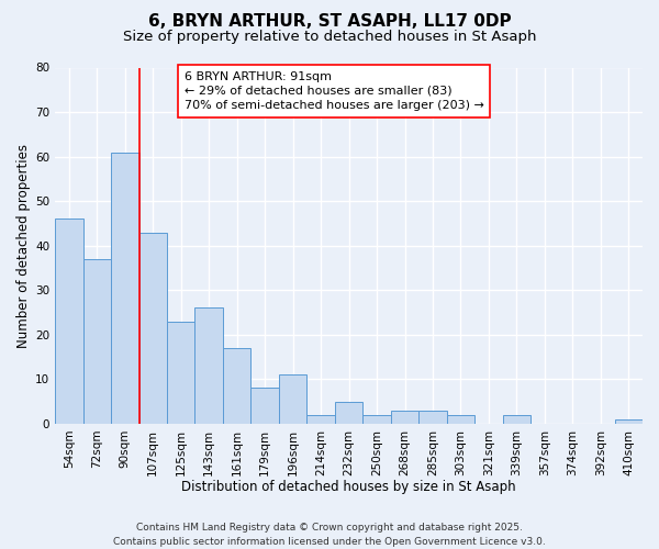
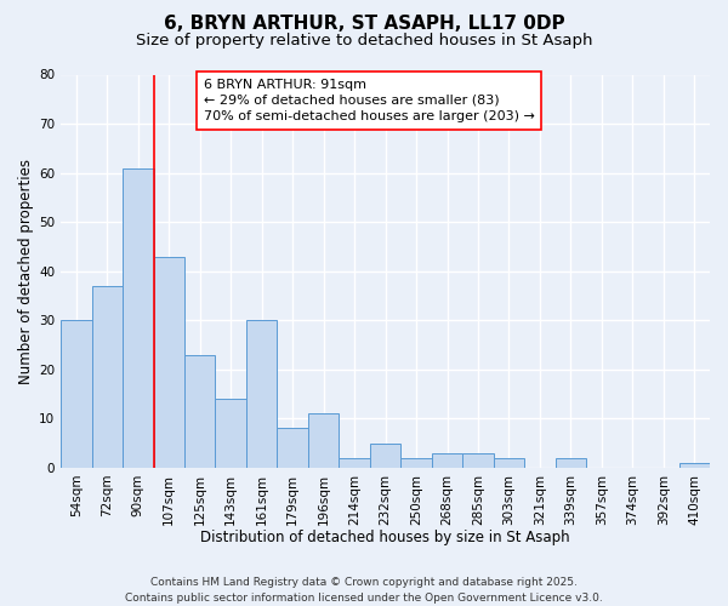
54sqm: 46 -> 30
143sqm: 26 -> 14
161sqm: 17 -> 30
